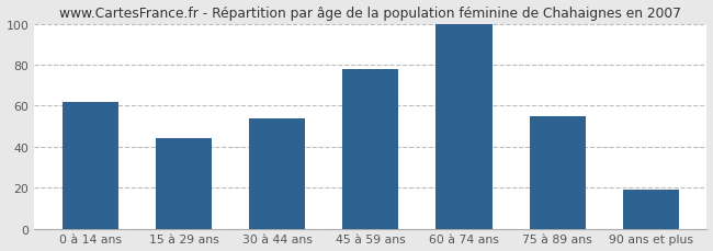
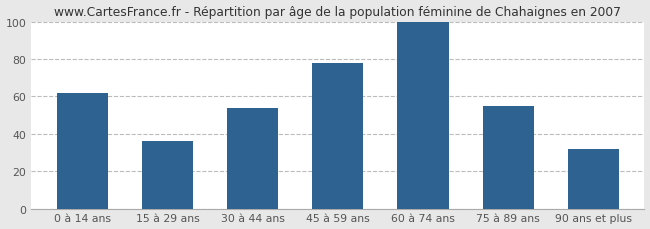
15 à 29 ans: 44 -> 36
90 ans et plus: 19 -> 32
